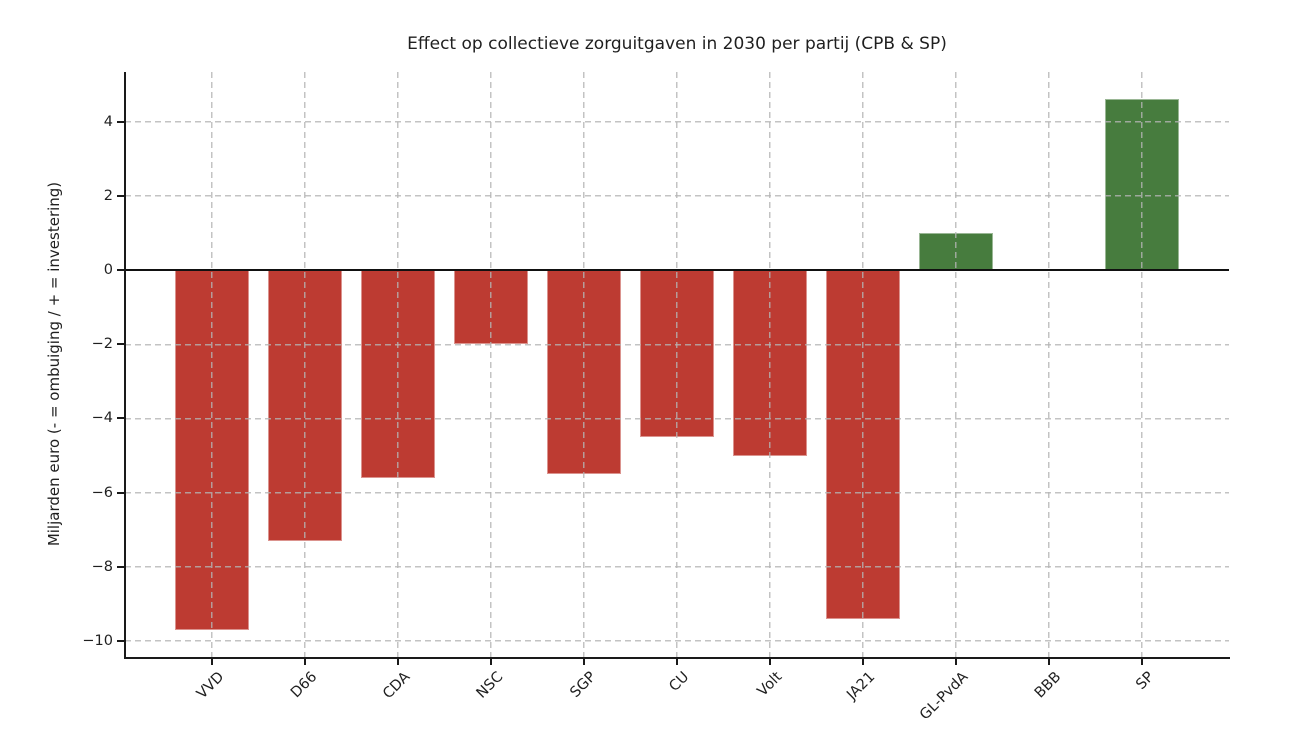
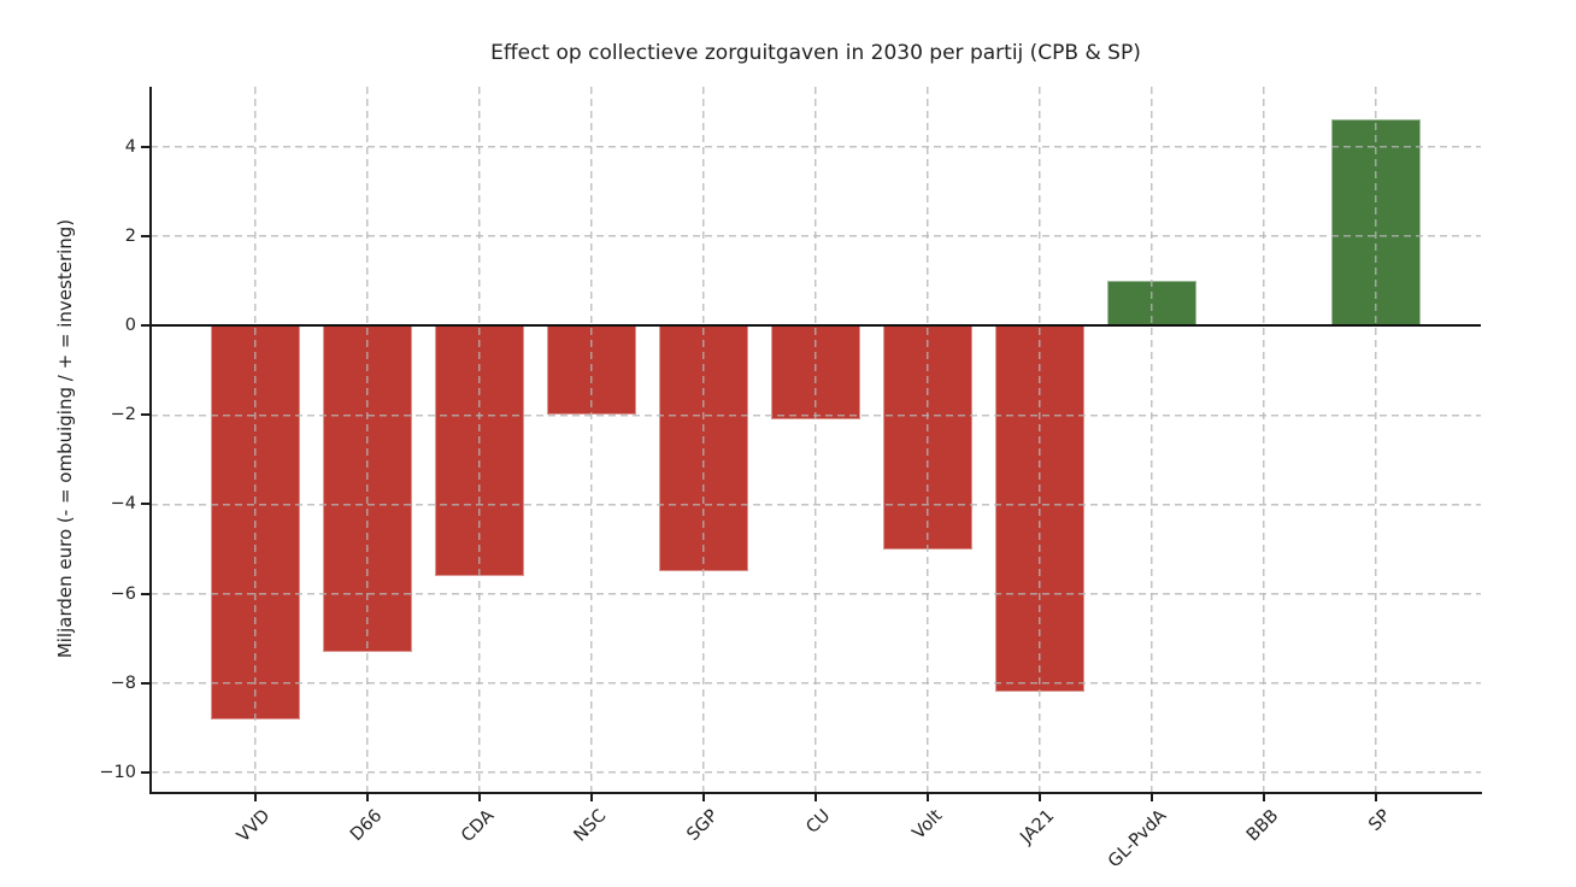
VVD: -9.7 -> -8.8
CU: -4.5 -> -2.1
JA21: -9.4 -> -8.2
